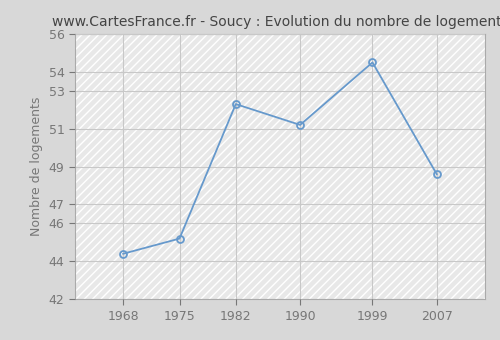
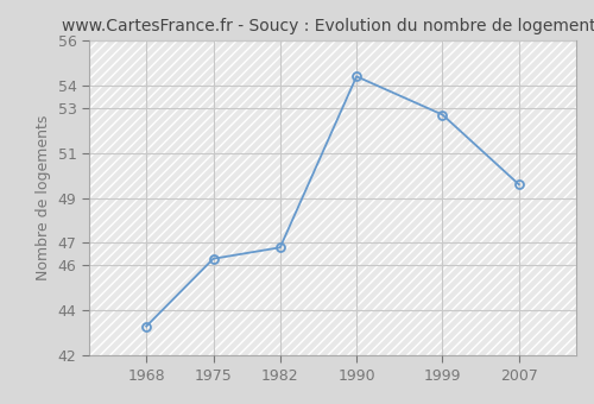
1968: 44.4 -> 43.3
1975: 45.2 -> 46.3
1982: 52.3 -> 46.8
1990: 51.2 -> 54.4
1999: 54.5 -> 52.7
2007: 48.6 -> 49.6
